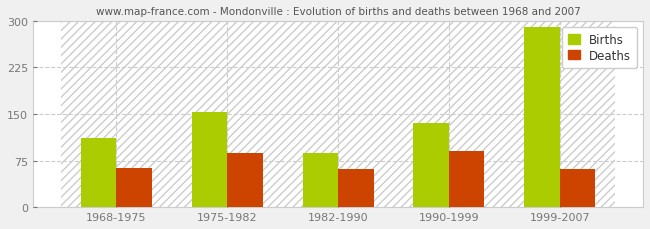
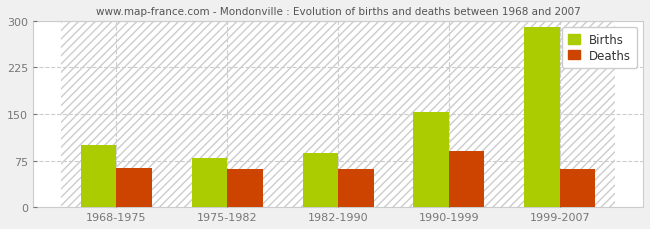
Births/1968-1975: 112 -> 100
Births/1975-1982: 154 -> 80
Deaths/1975-1982: 88 -> 62
Births/1990-1999: 136 -> 153
